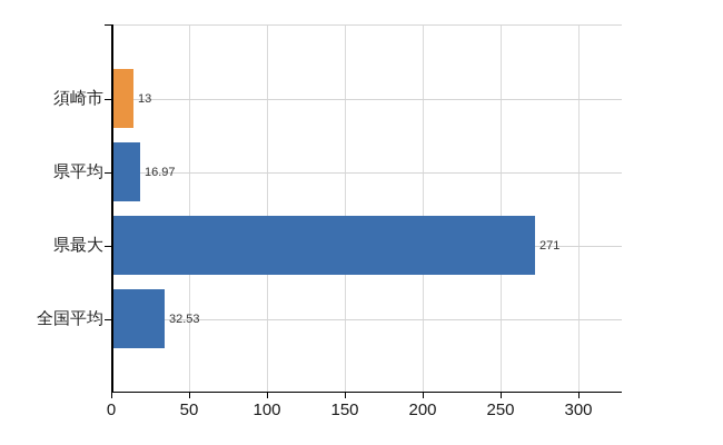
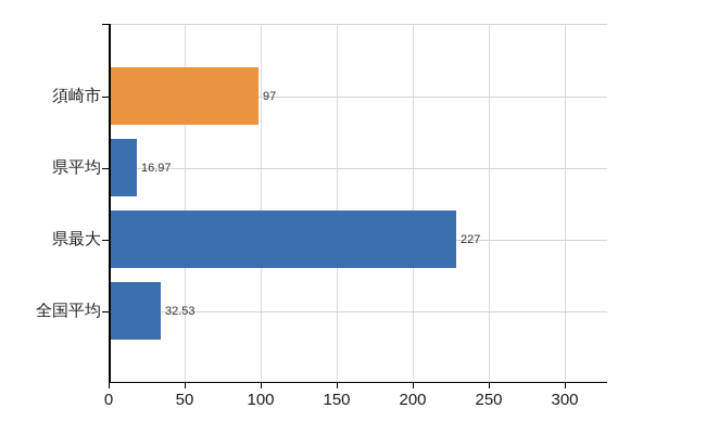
須崎市: 13 -> 97
県最大: 271 -> 227
